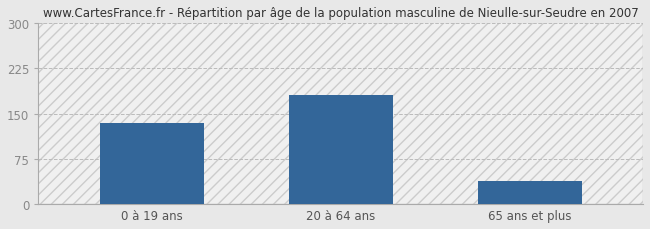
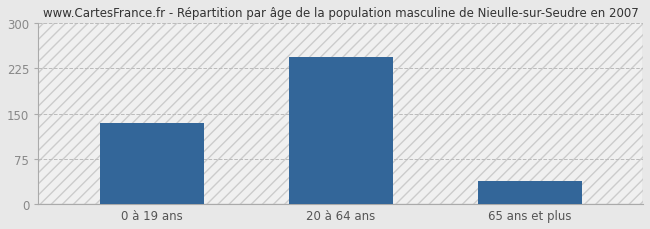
20 à 64 ans: 180 -> 243
